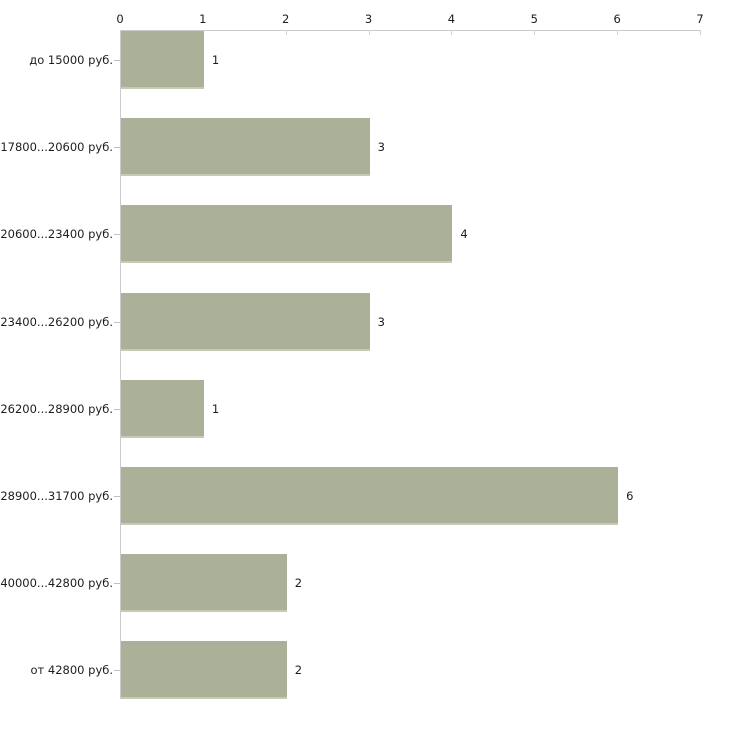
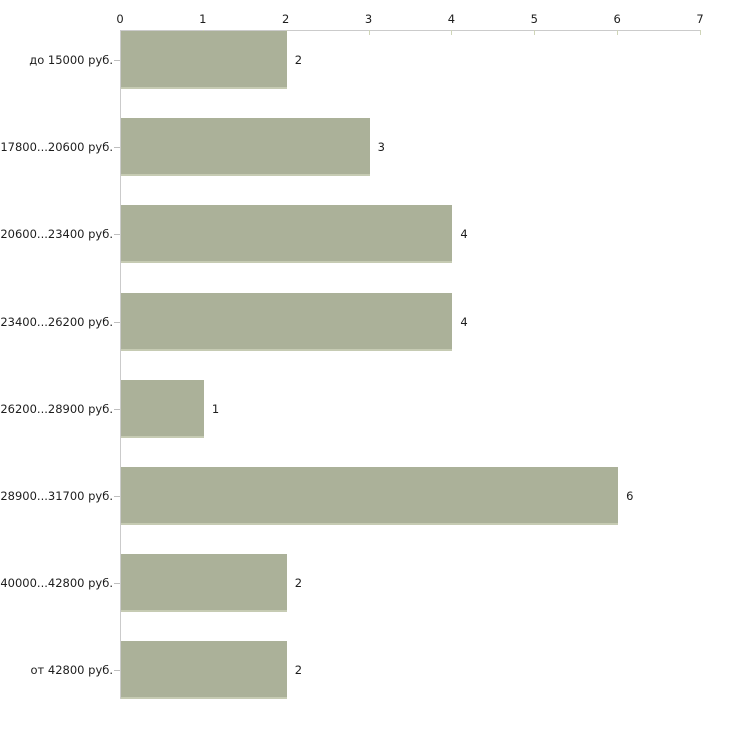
до 15000 руб.: 1 -> 2
23400...26200 руб.: 3 -> 4
